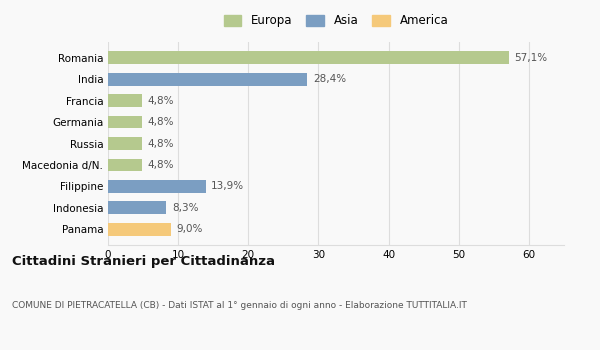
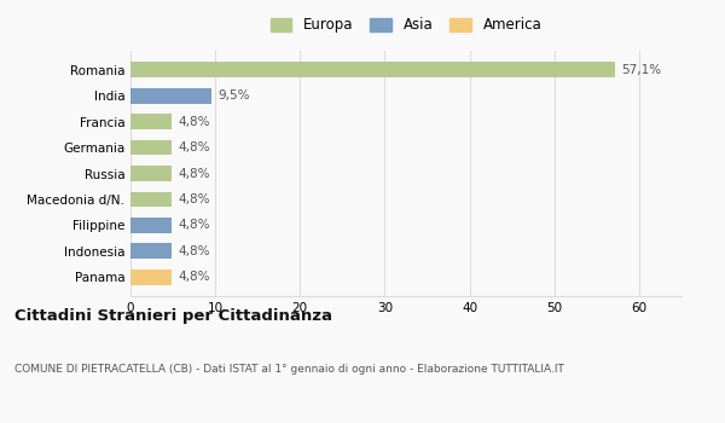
India: 28,4% -> 9,5%
Filippine: 13,9% -> 4,8%
Indonesia: 8,3% -> 4,8%
Panama: 9,0% -> 4,8%
